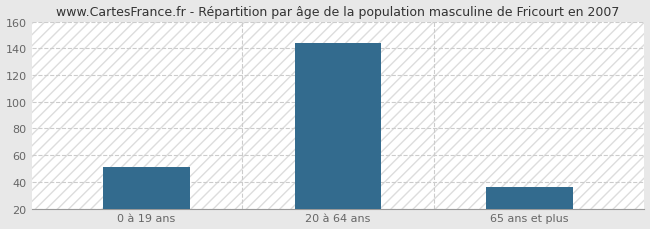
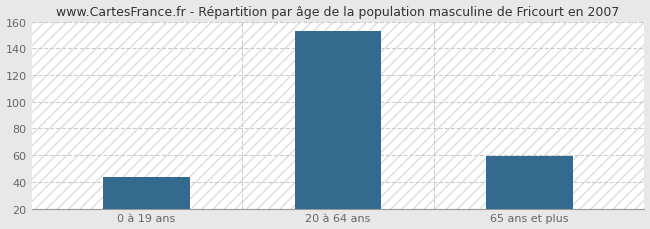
0 à 19 ans: 51 -> 44
20 à 64 ans: 144 -> 153
65 ans et plus: 36 -> 59
